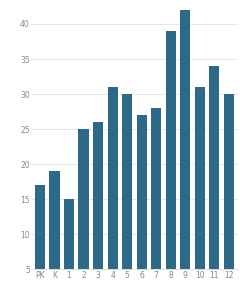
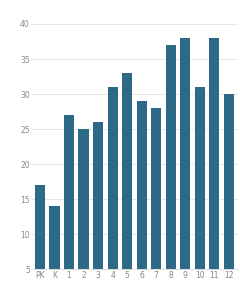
K: 19 -> 14
1: 15 -> 27
5: 30 -> 33
6: 27 -> 29
8: 39 -> 37
9: 42 -> 38
11: 34 -> 38
